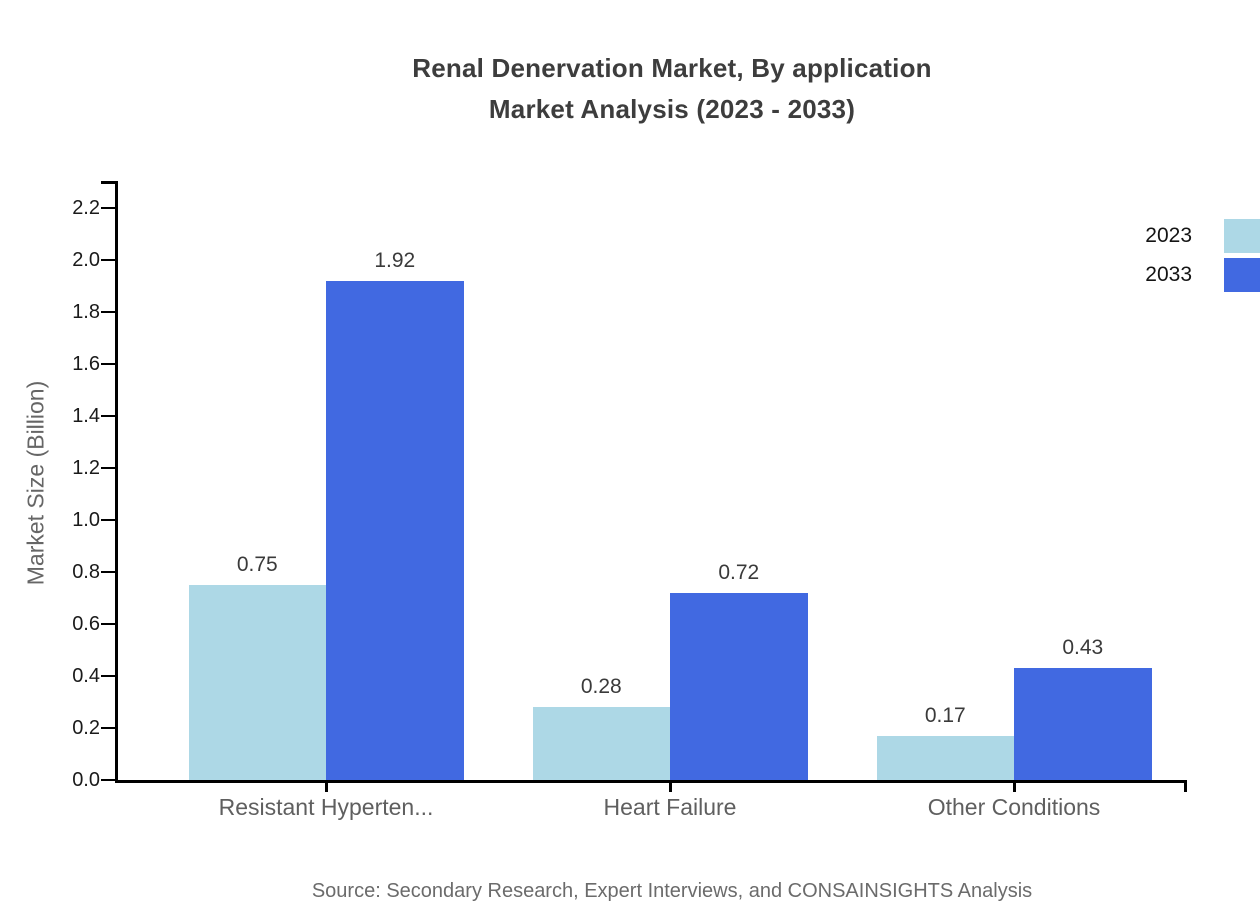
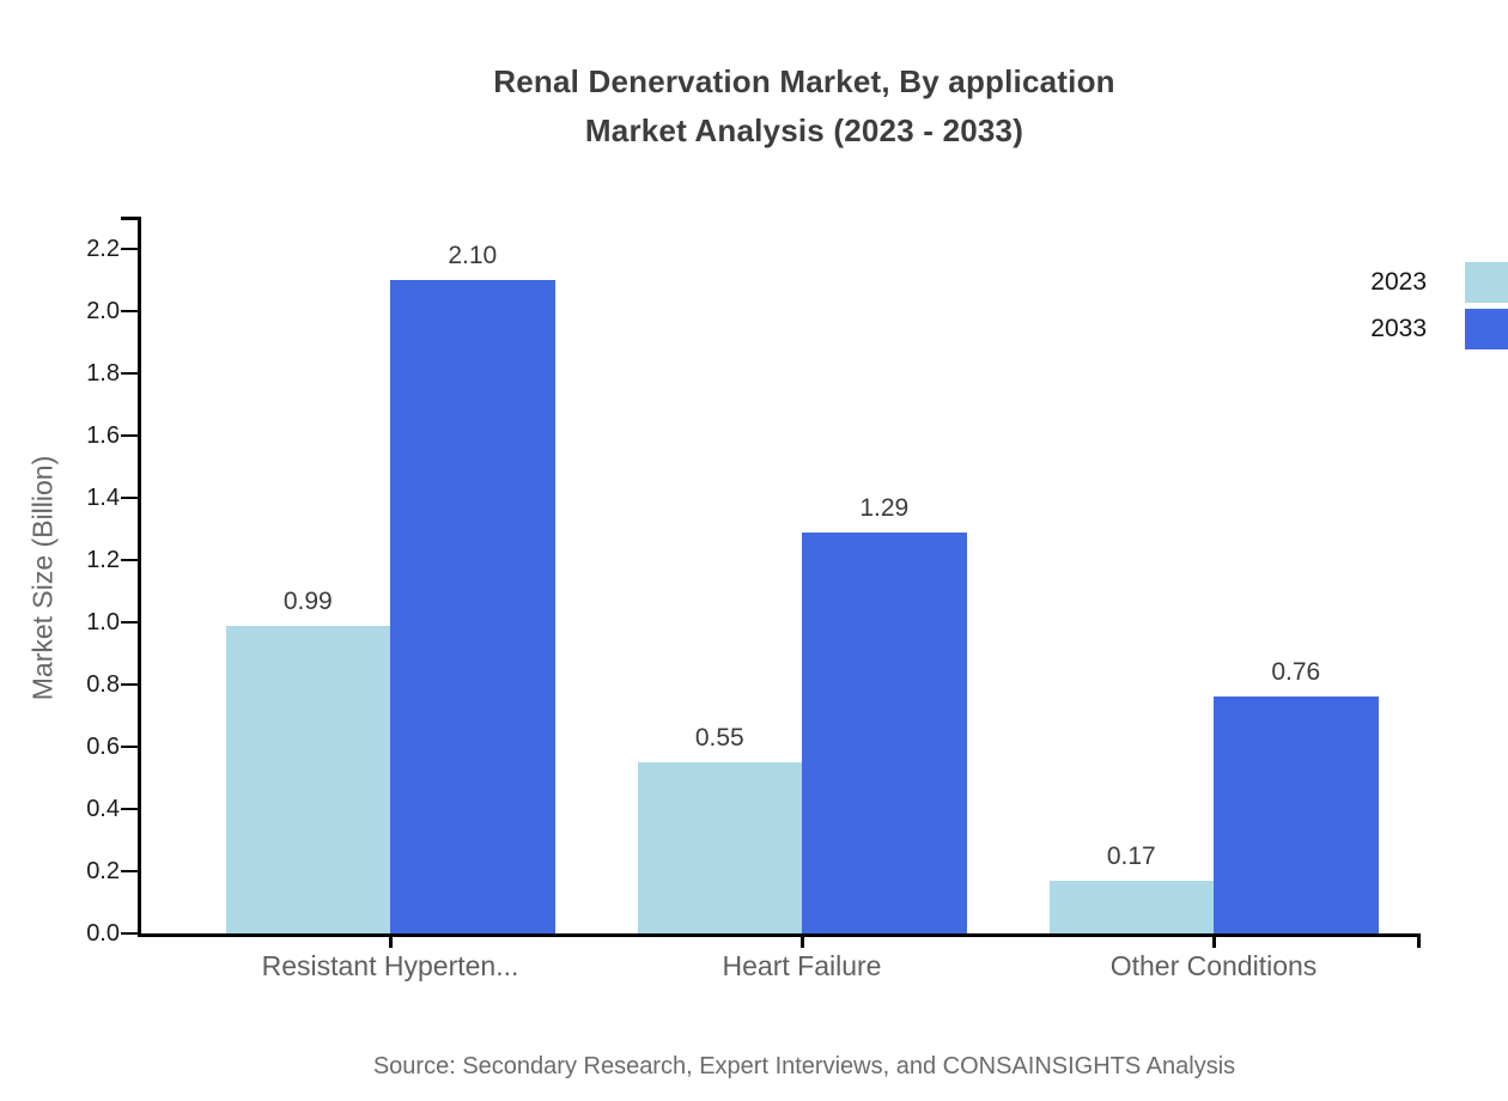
2023/Resistant Hyperten...: 0.75 -> 0.99
2033/Resistant Hyperten...: 1.92 -> 2.10
2023/Heart Failure: 0.28 -> 0.55
2033/Heart Failure: 0.72 -> 1.29
2033/Other Conditions: 0.43 -> 0.76
